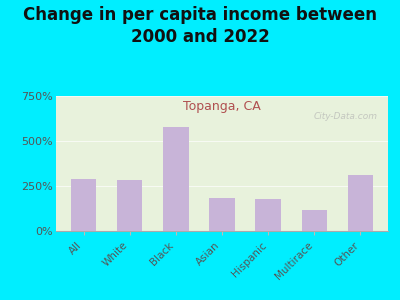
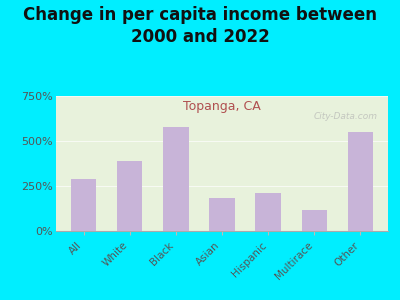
White: 280% -> 390%
Hispanic: 180% -> 210%
Other: 310% -> 550%
